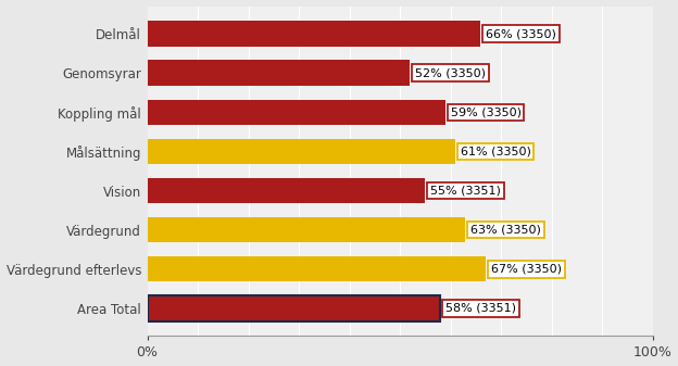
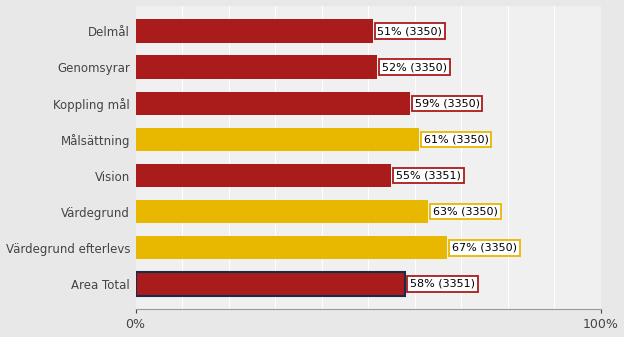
Delmål: 66% -> 51%
